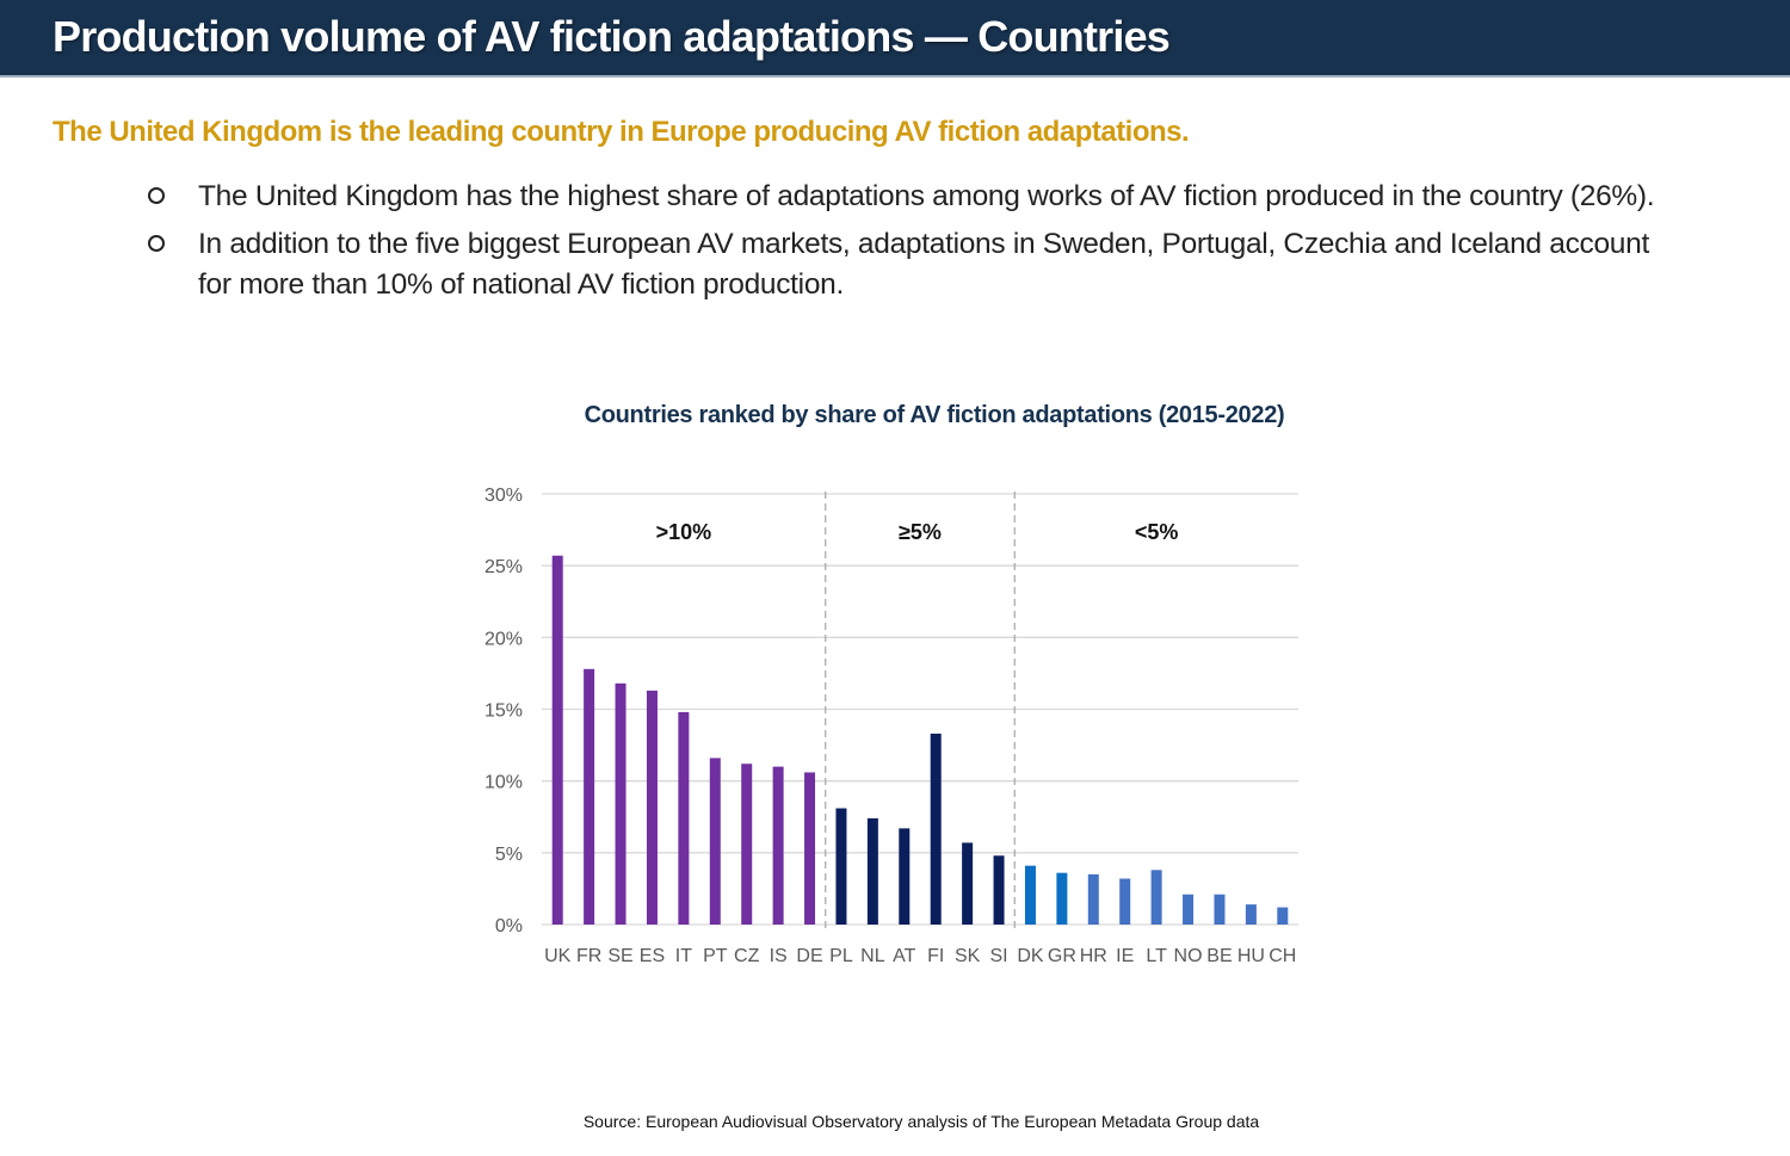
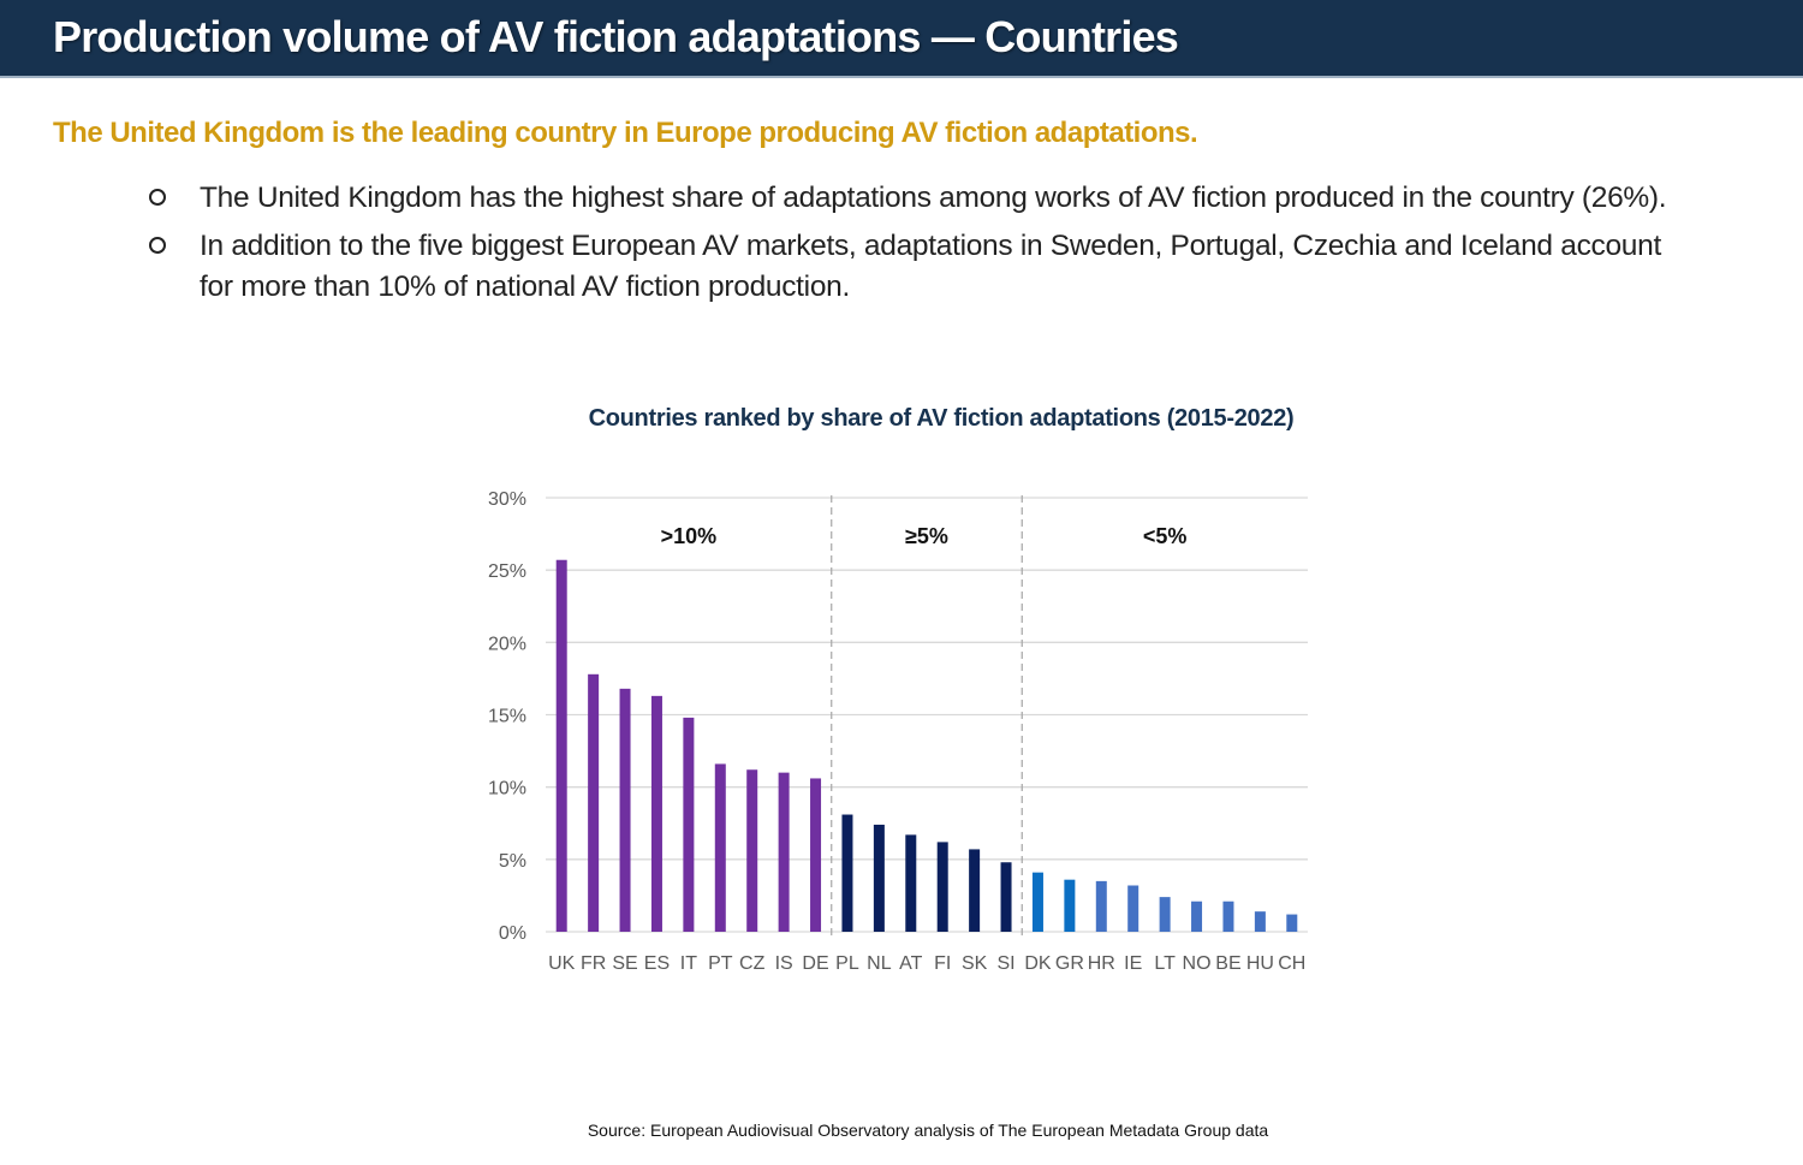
FI: 13.3% -> 6.2%
LT: 3.8% -> 2.4%
